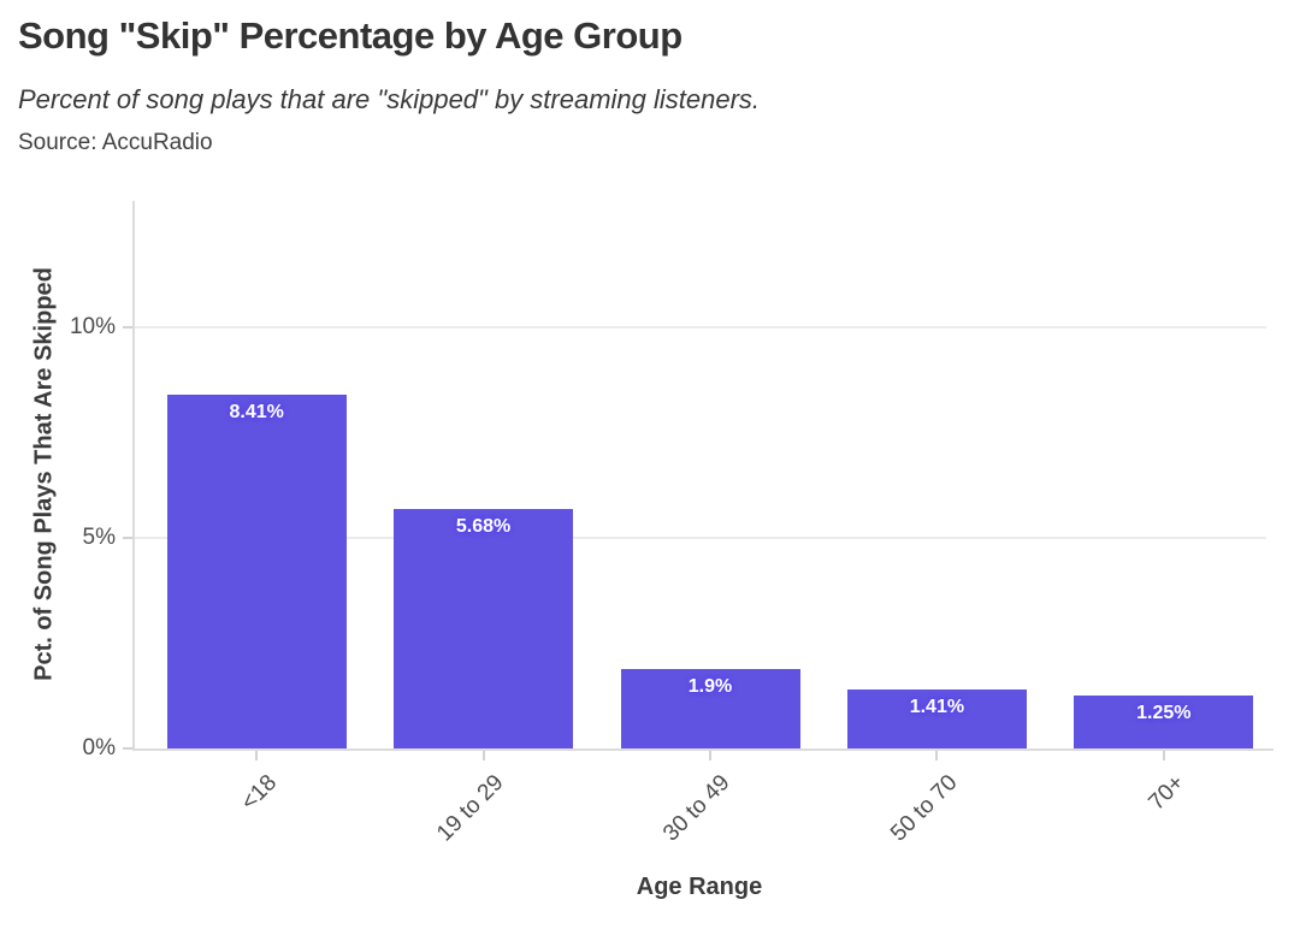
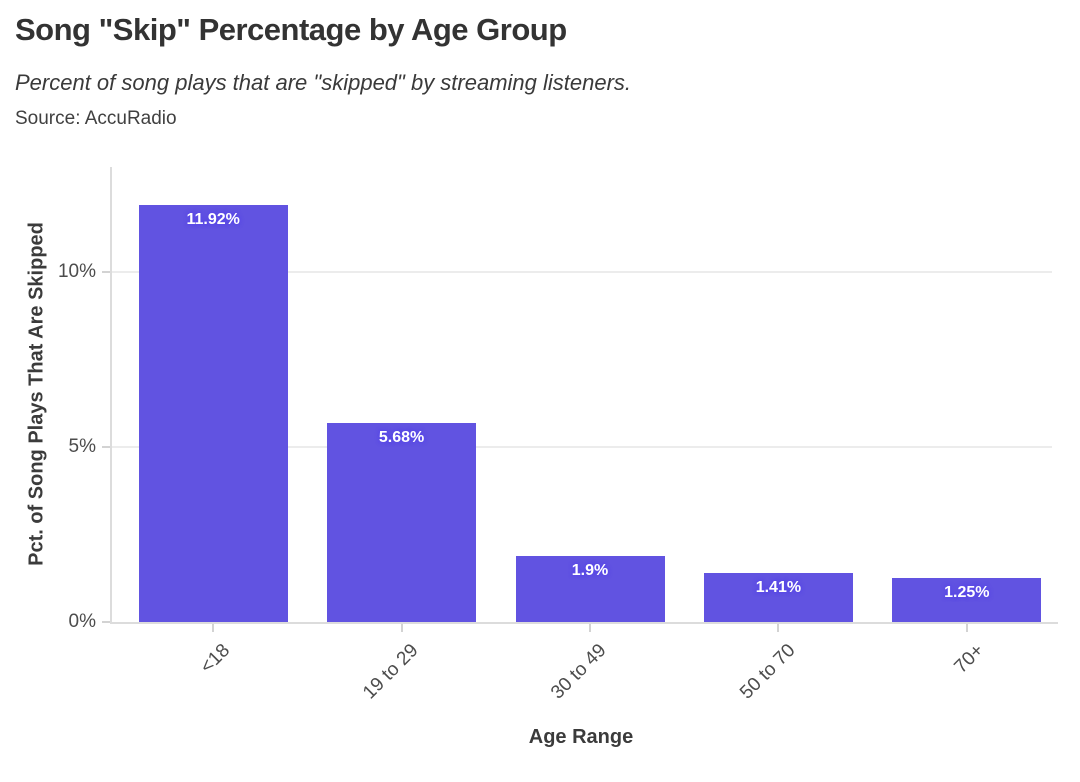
<18: 8.41% -> 11.92%
